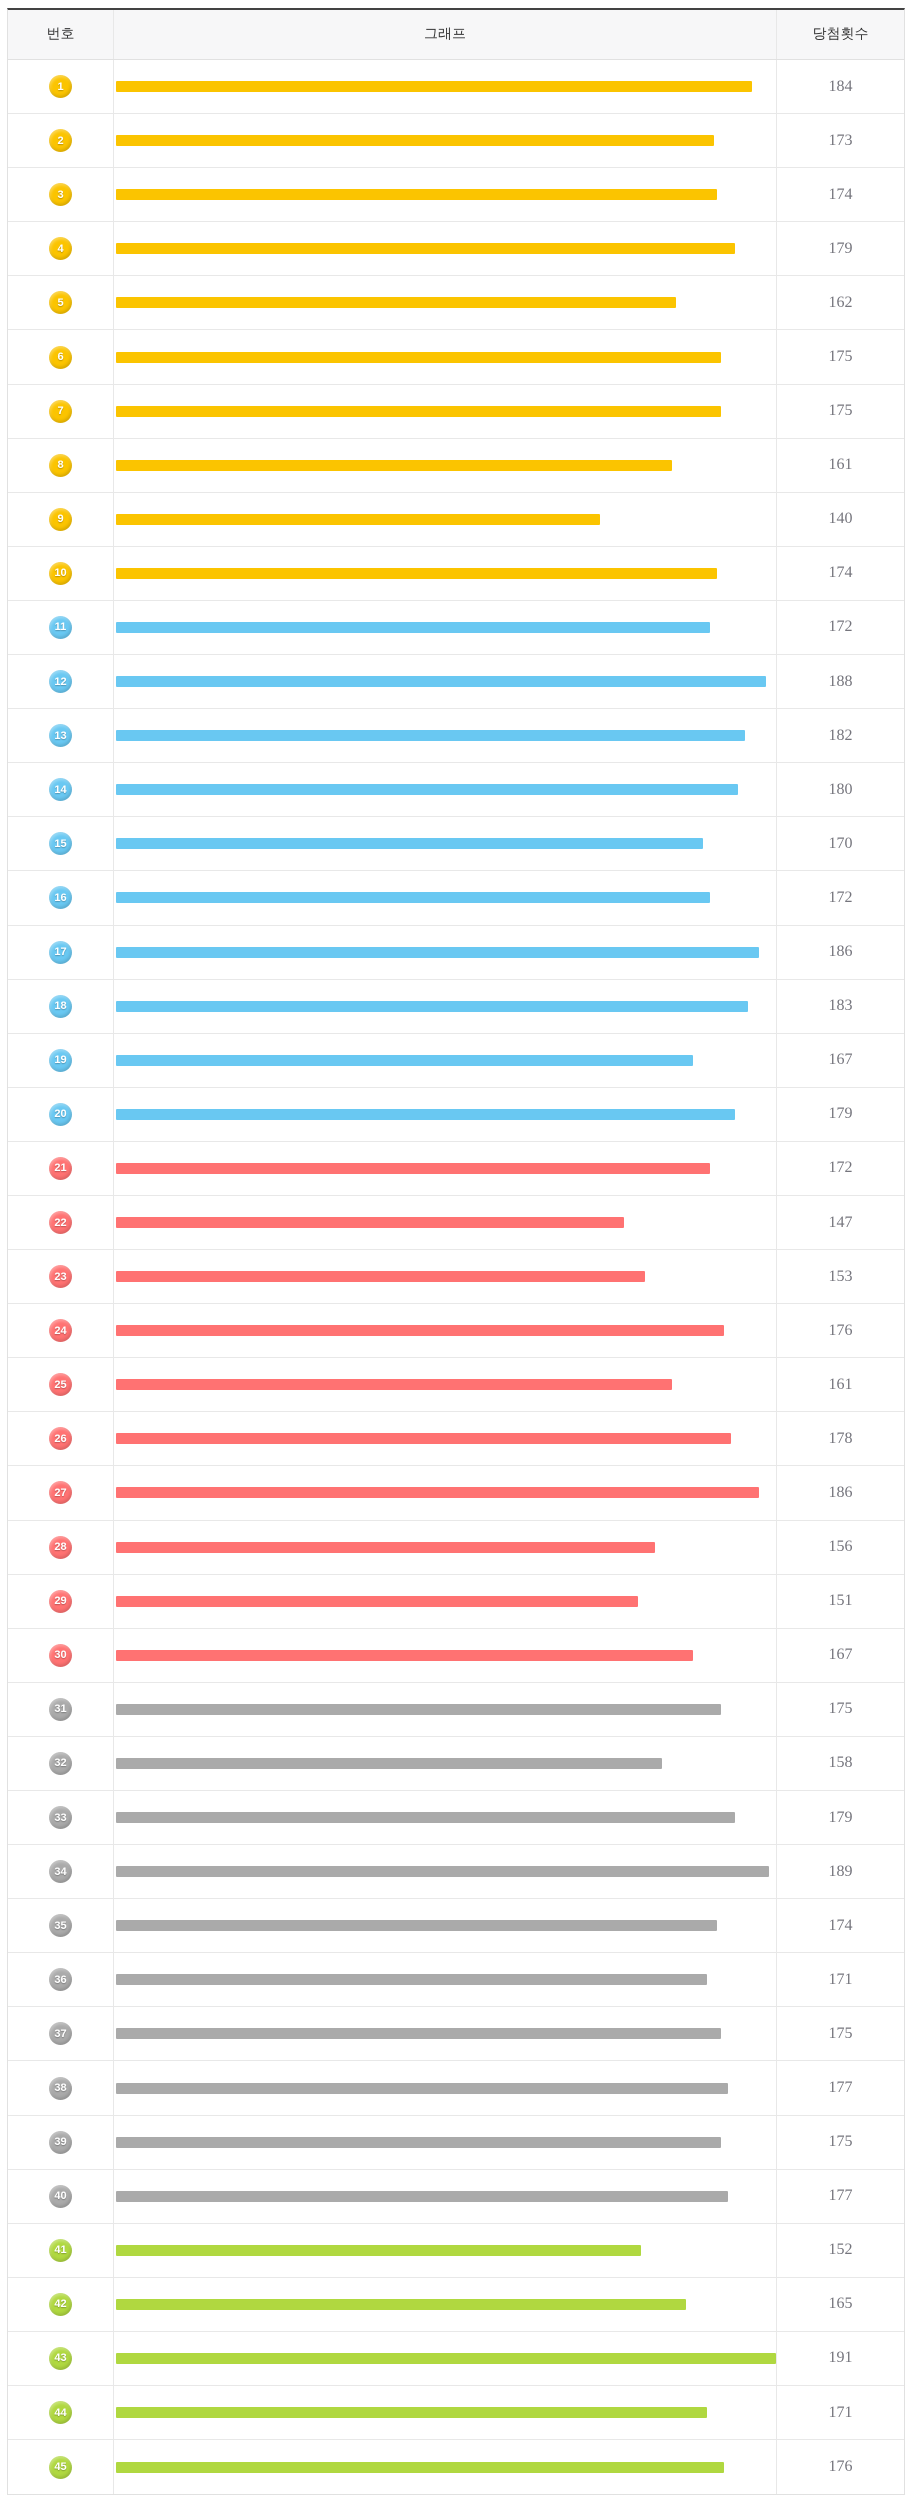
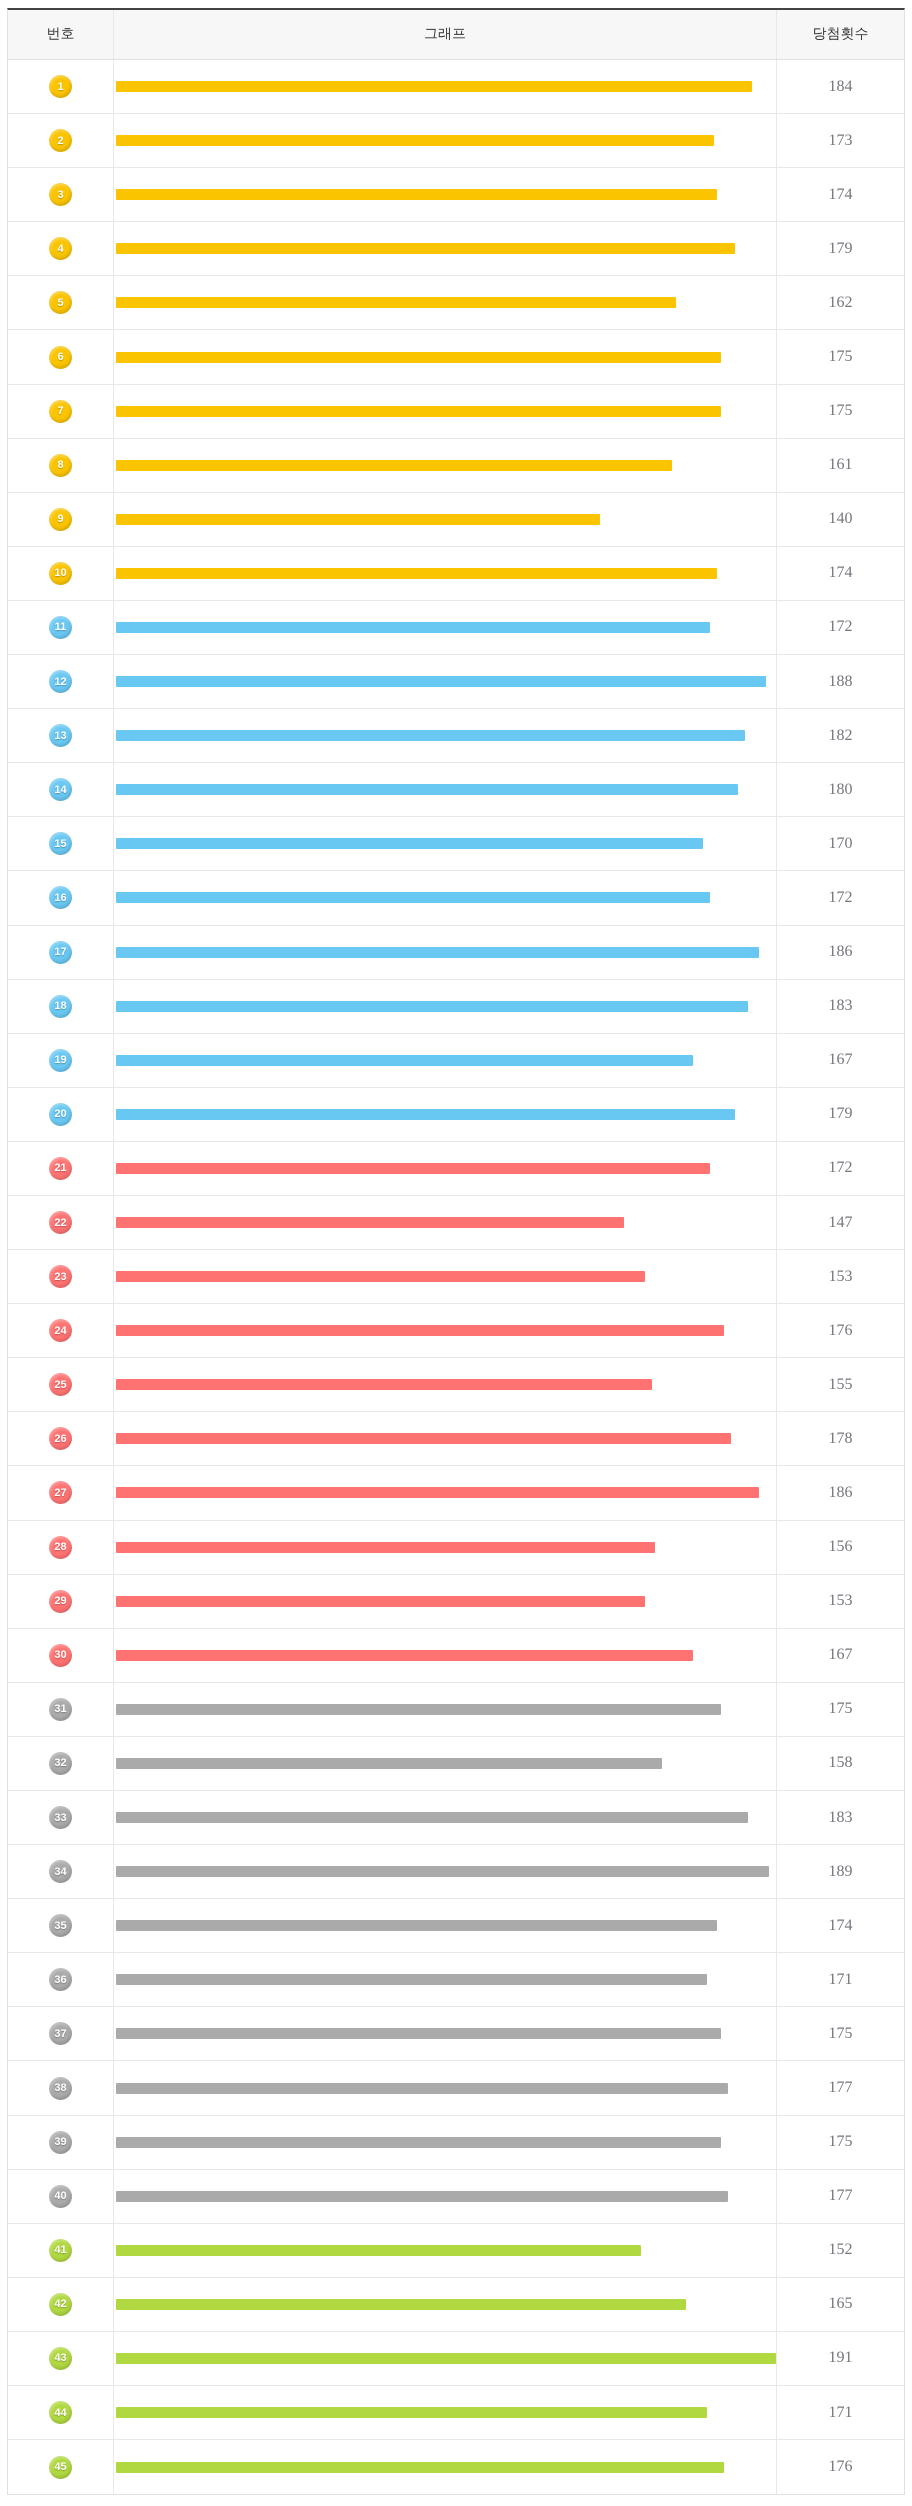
25: 161 -> 155
29: 151 -> 153
33: 179 -> 183
